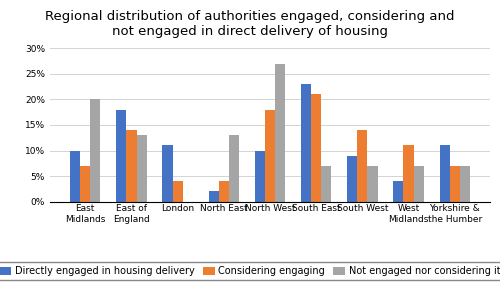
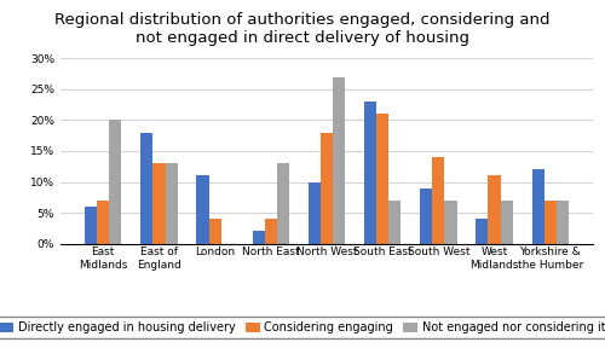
Directly engaged in housing delivery/East Midlands: 10% -> 6%
Considering engaging/East of England: 14% -> 13%
Directly engaged in housing delivery/Yorkshire & the Humber: 11% -> 12%
